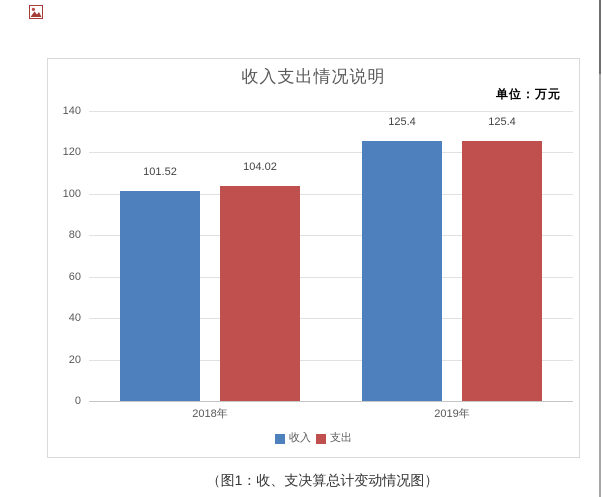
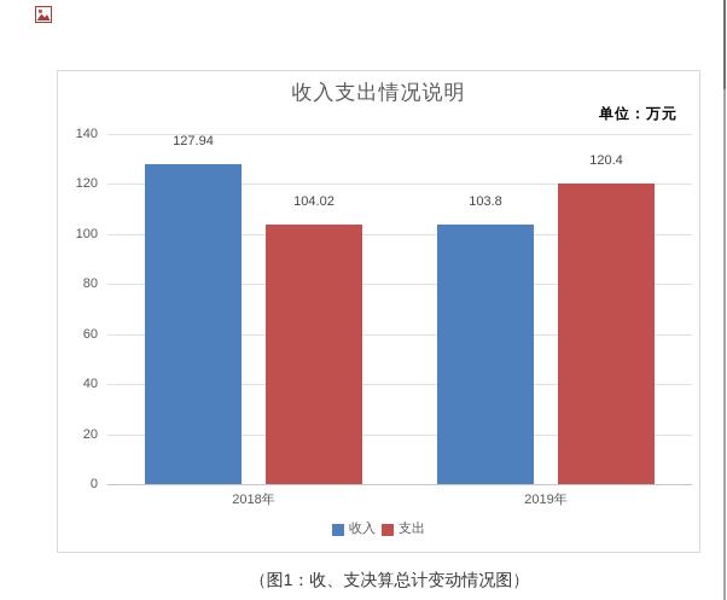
收入/2018年: 101.52 -> 127.94
收入/2019年: 125.4 -> 103.8
支出/2019年: 125.4 -> 120.4
